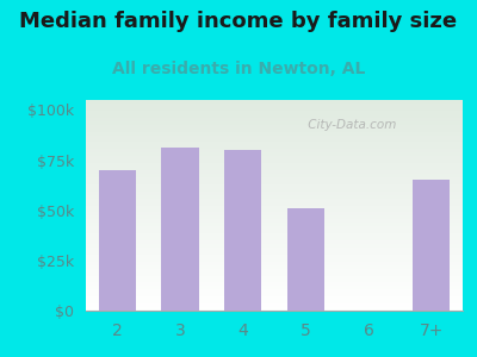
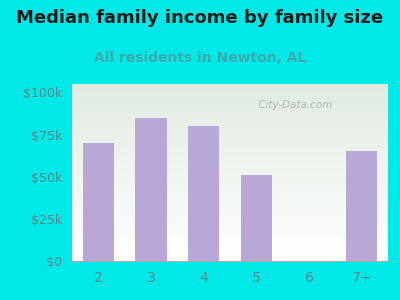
3: $81k -> $85k
